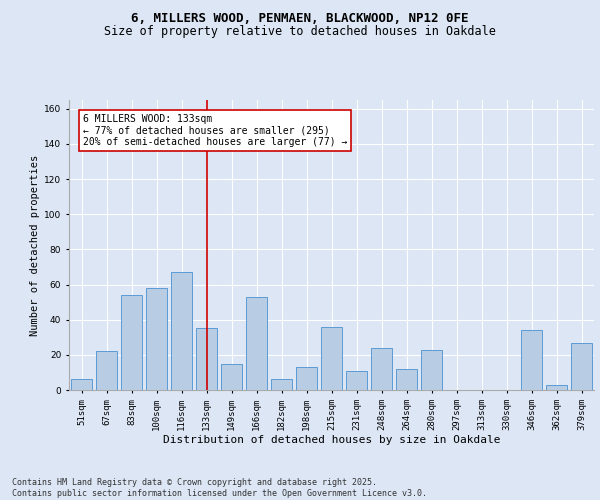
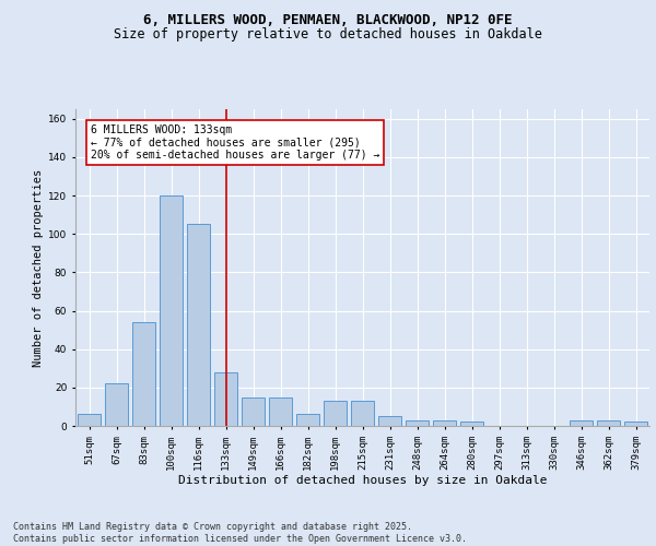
100sqm: 58 -> 120
116sqm: 67 -> 105
133sqm: 35 -> 28
166sqm: 53 -> 15
215sqm: 36 -> 13
231sqm: 11 -> 5
248sqm: 24 -> 3
264sqm: 12 -> 3
280sqm: 23 -> 2
346sqm: 34 -> 3
379sqm: 27 -> 2
